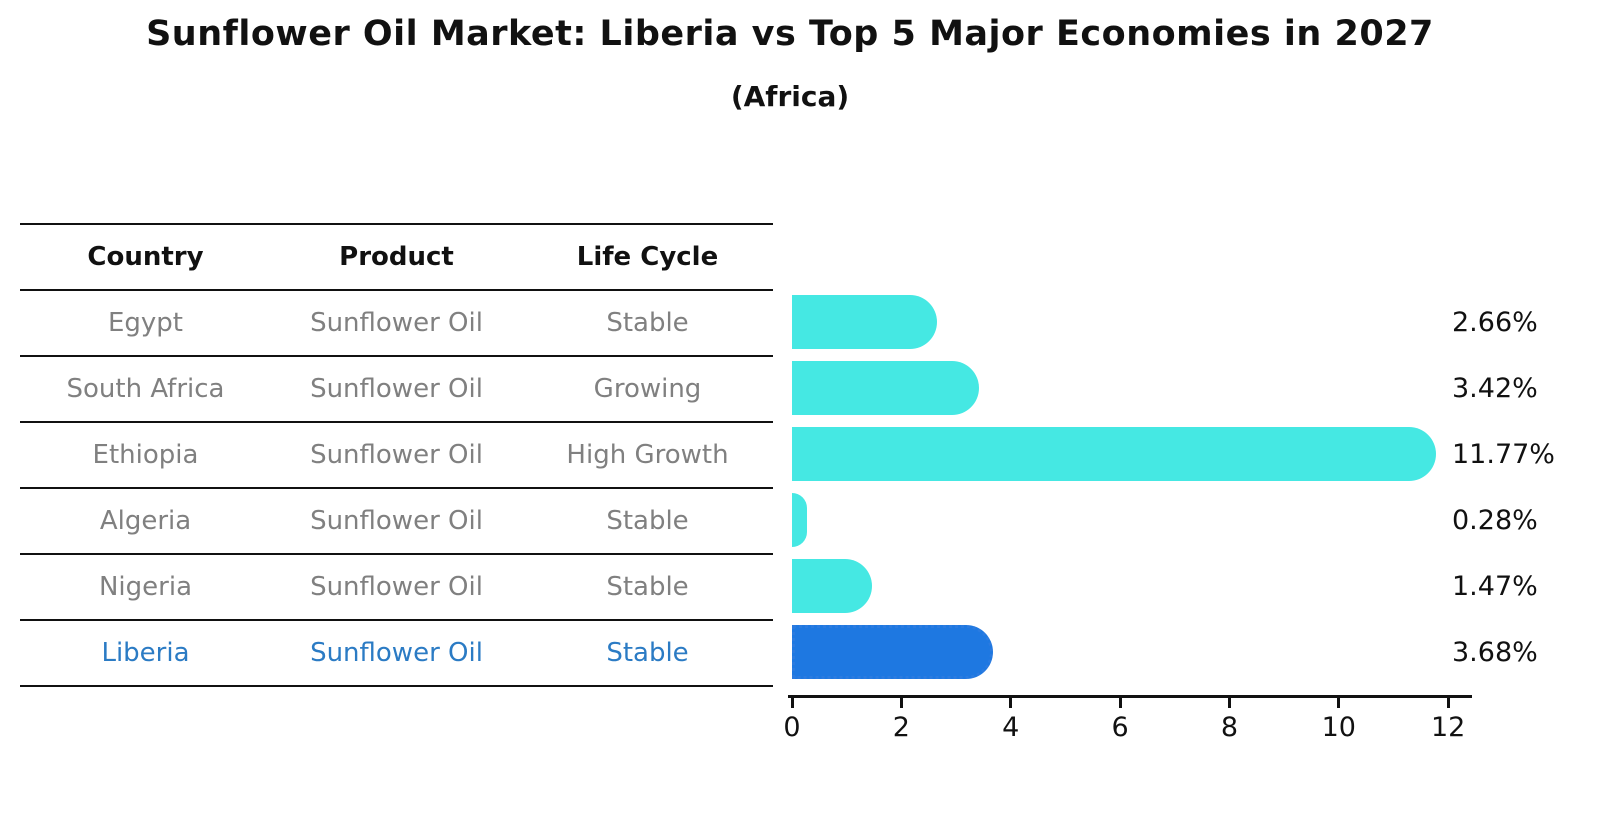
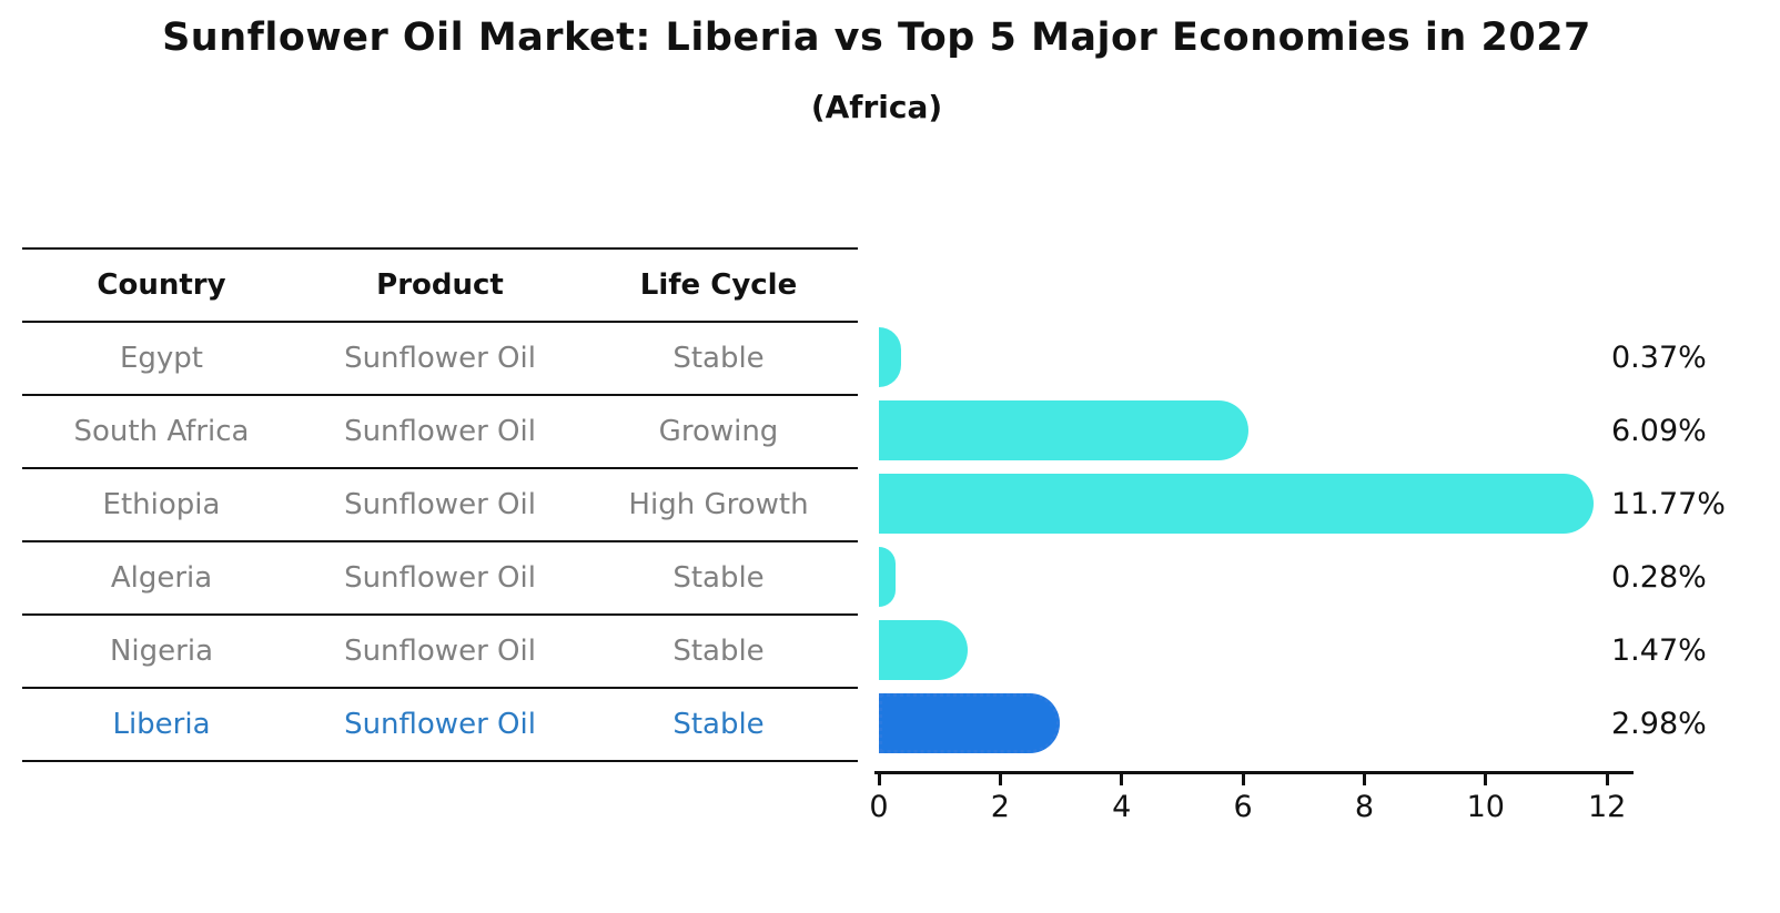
Egypt: 2.66% -> 0.37%
South Africa: 3.42% -> 6.09%
Liberia: 3.68% -> 2.98%
